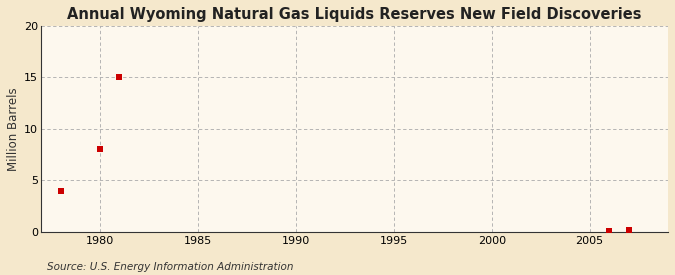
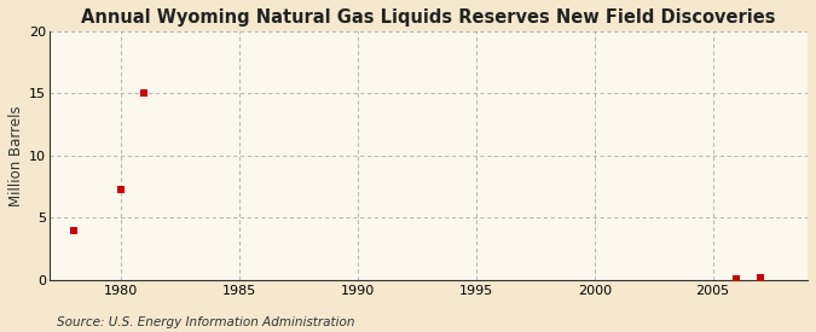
1980: 8.0 -> 7.3
